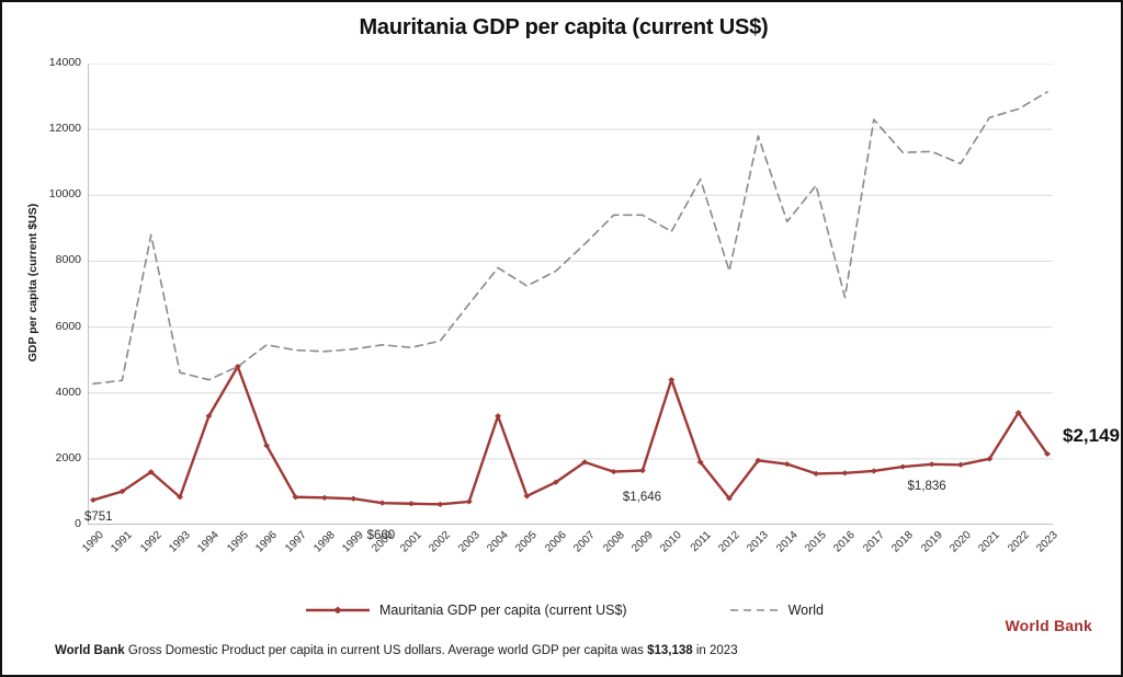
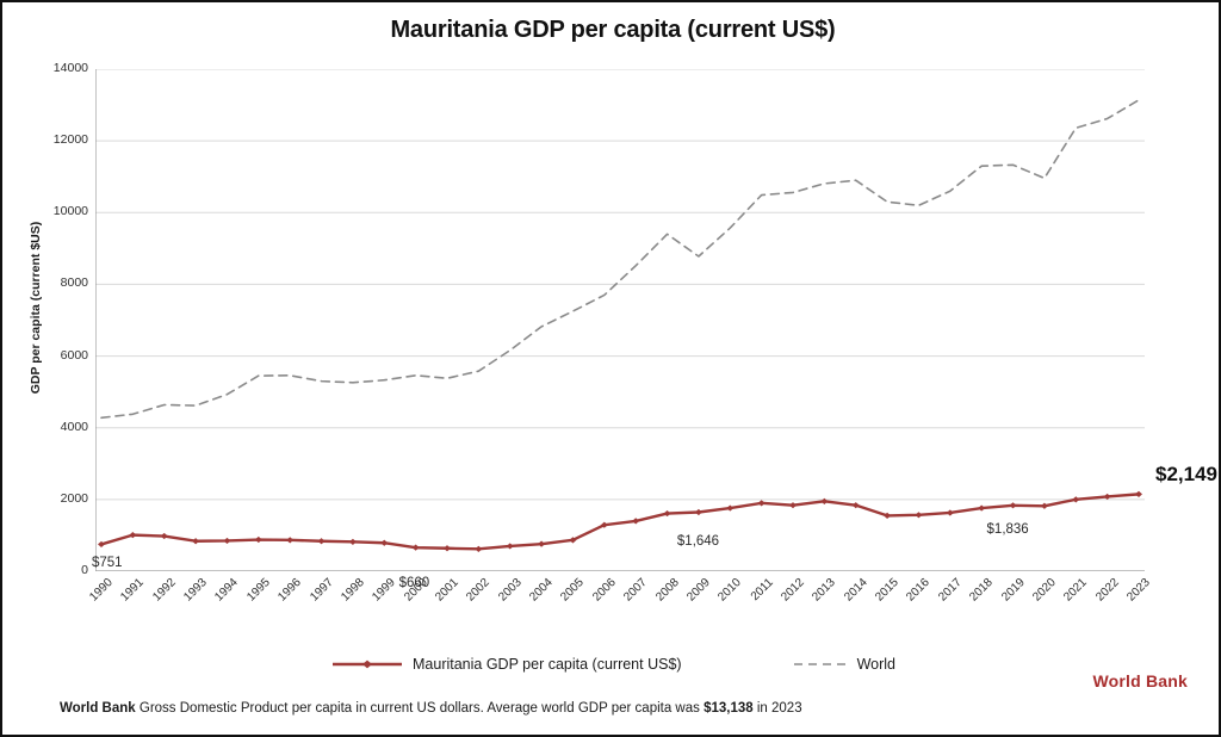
Mauritania GDP per capita (current US$)/1992: 1600 -> 1000
World/1992: 8800 -> 4600
Mauritania GDP per capita (current US$)/1994: 3300 -> 800
World/1994: 4400 -> 4900
Mauritania GDP per capita (current US$)/1995: 4800 -> 900
World/1995: 4800 -> 5400
Mauritania GDP per capita (current US$)/1996: 2400 -> 900
World/2003: 6700 -> 6200
Mauritania GDP per capita (current US$)/2004: 3300 -> 800
World/2004: 7800 -> 6800
Mauritania GDP per capita (current US$)/2007: 1900 -> 1400
World/2009: 9400 -> 8800
Mauritania GDP per capita (current US$)/2010: 4400 -> 1800
World/2010: 8900 -> 9600
Mauritania GDP per capita (current US$)/2012: 800 -> 1800
World/2012: 7700 -> 10600
World/2013: 11800 -> 10800
World/2014: 9200 -> 10900
World/2016: 6900 -> 10200
World/2017: 12300 -> 10600
Mauritania GDP per capita (current US$)/2022: 3400 -> 2100
